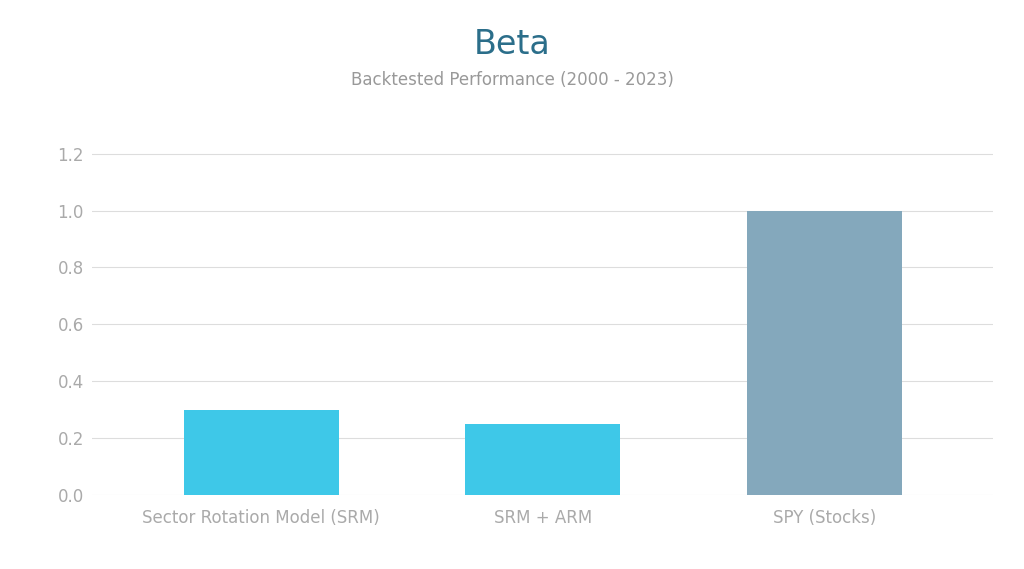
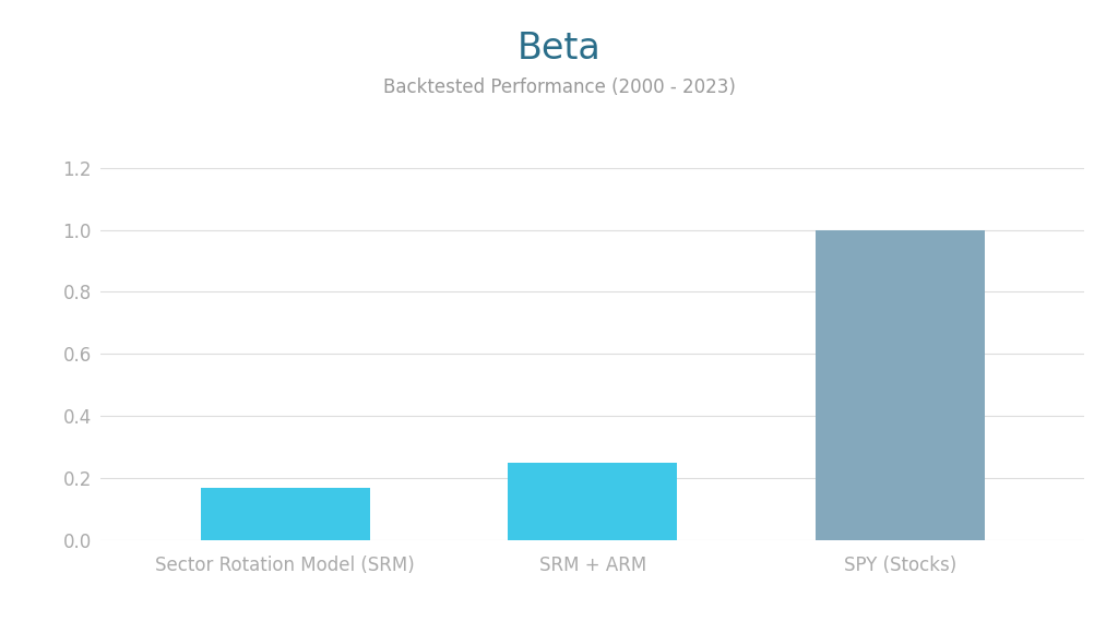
Sector Rotation Model (SRM): 0.30 -> 0.17
